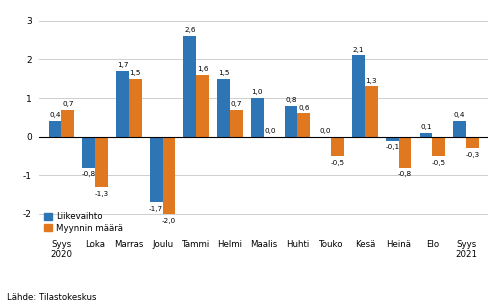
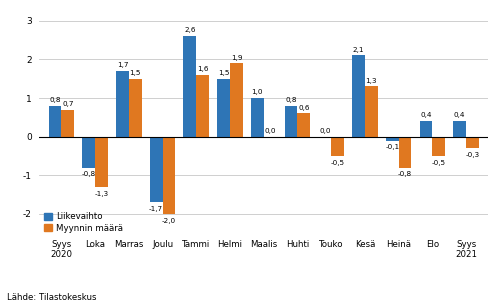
Liikevaihto/Syys 2020: 0,4 -> 0,8
Myynnin määrä/Helmi: 0,7 -> 1,9
Liikevaihto/Elo: 0,1 -> 0,4
